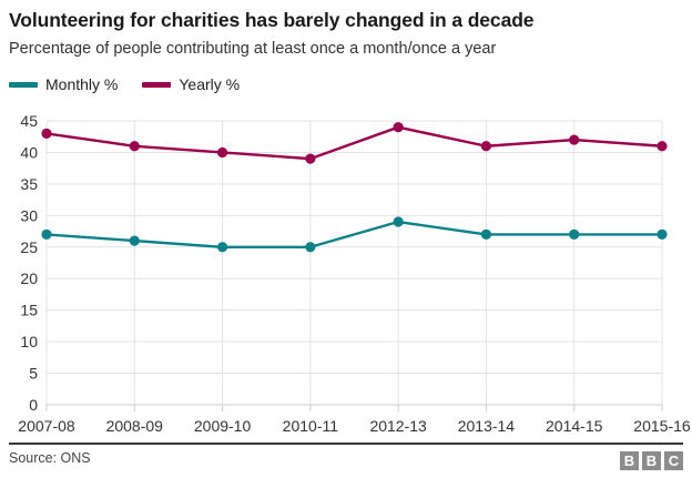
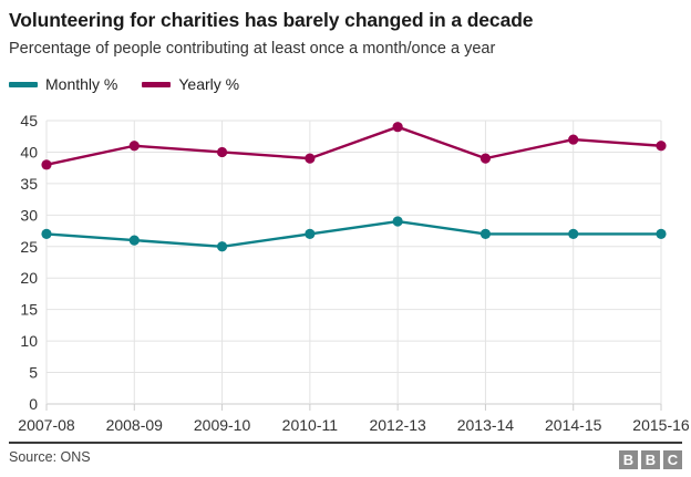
Yearly %/2007-08: 43 -> 38
Monthly %/2010-11: 25 -> 27
Yearly %/2013-14: 41 -> 39
